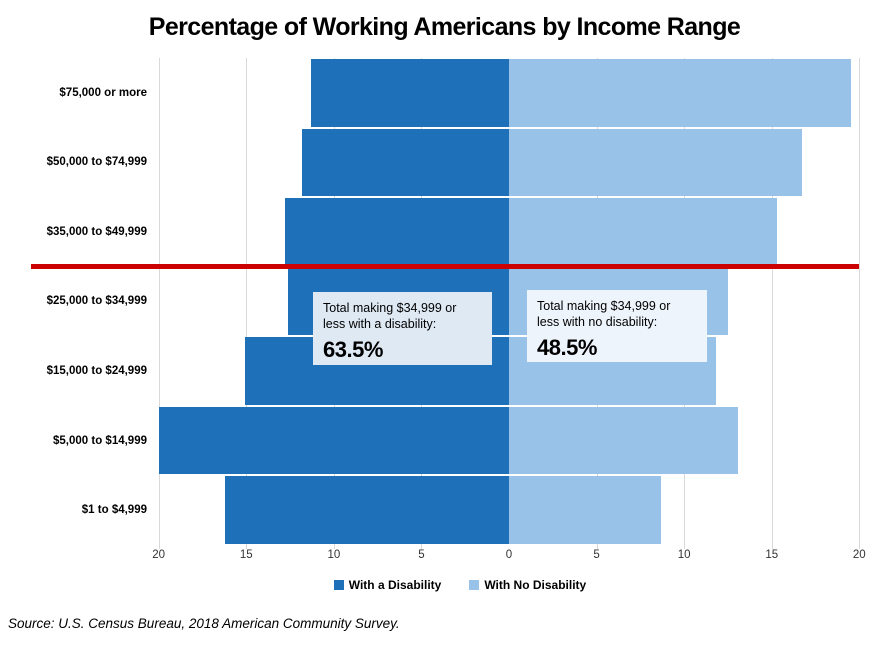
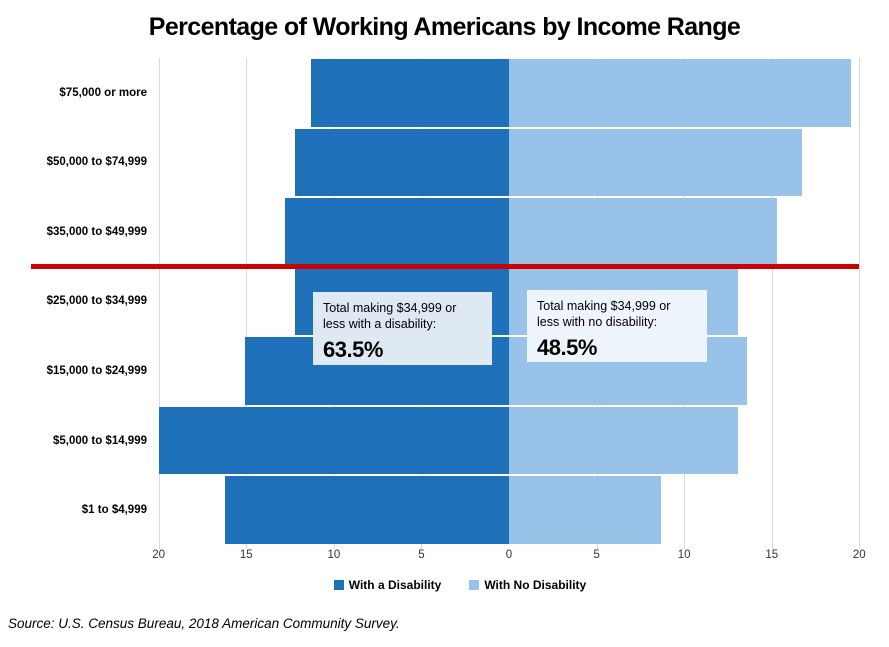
With a Disability/$50,000 to $74,999: 11.8 -> 12.2
With a Disability/$25,000 to $34,999: 12.6 -> 12.2
With No Disability/$25,000 to $34,999: 12.5 -> 13.1
With No Disability/$15,000 to $24,999: 11.8 -> 13.6
